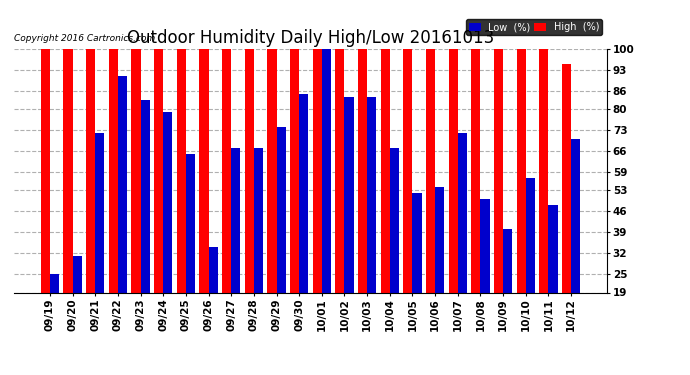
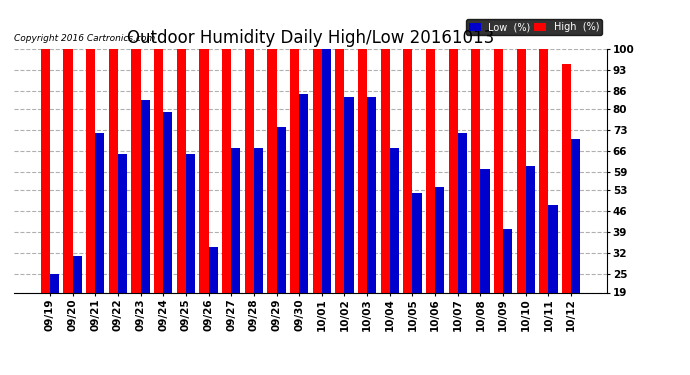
Low (%)/09/22: 91 -> 65
Low (%)/10/08: 50 -> 60
Low (%)/10/10: 57 -> 61
